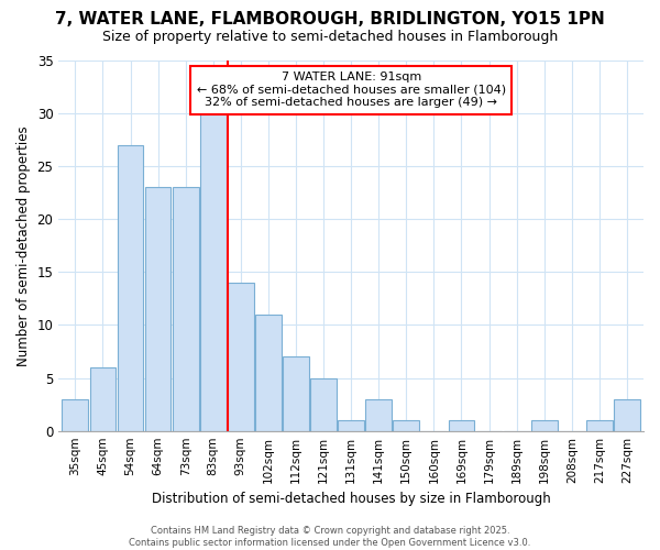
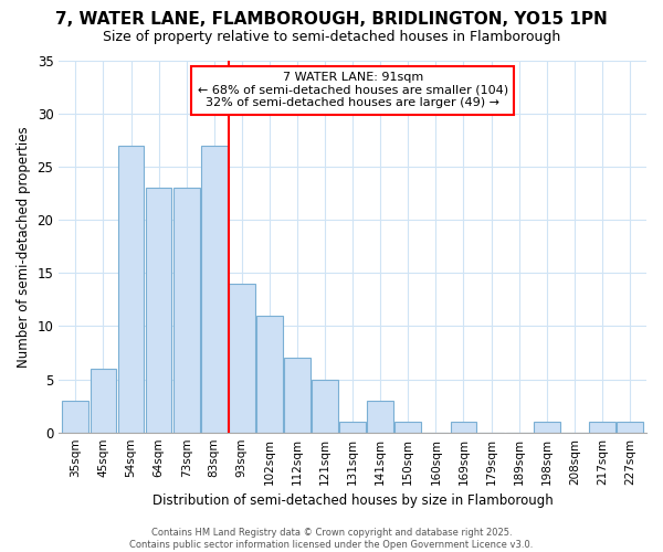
83sqm: 30 -> 27
227sqm: 3 -> 1
